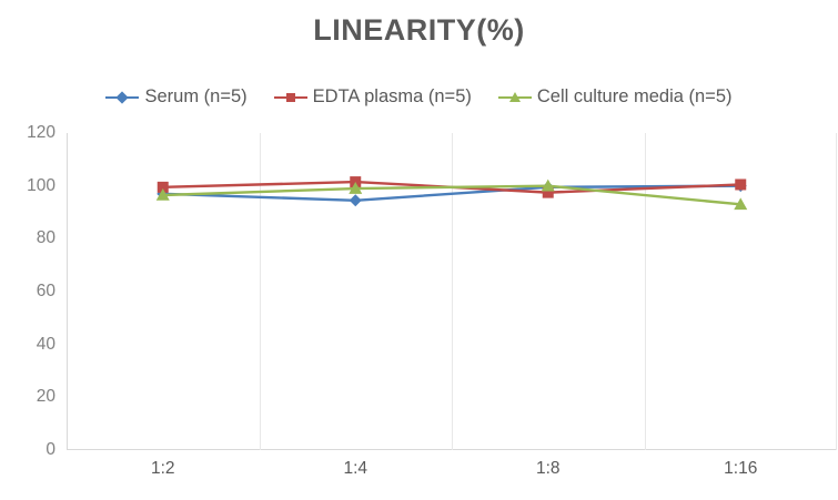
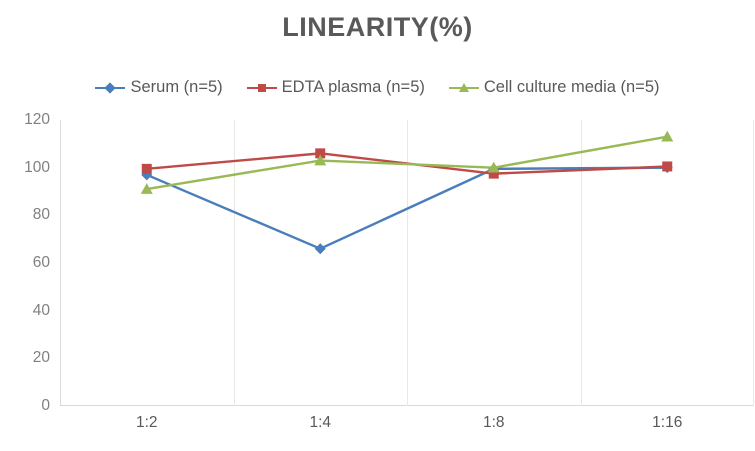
Cell culture media (n=5)/1:2: 96 -> 91
Serum (n=5)/1:4: 94 -> 66
EDTA plasma (n=5)/1:4: 102 -> 106
Cell culture media (n=5)/1:4: 99 -> 103
Cell culture media (n=5)/1:16: 93 -> 113
